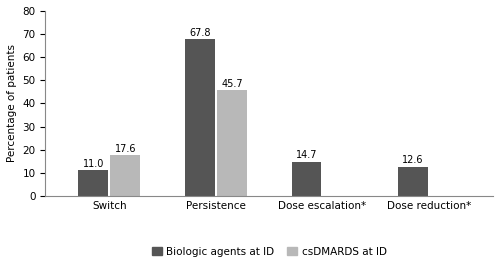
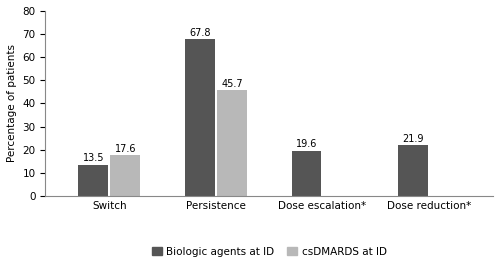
Biologic agents at ID/Switch: 11.0 -> 13.5
Biologic agents at ID/Dose escalation*: 14.7 -> 19.6
Biologic agents at ID/Dose reduction*: 12.6 -> 21.9
